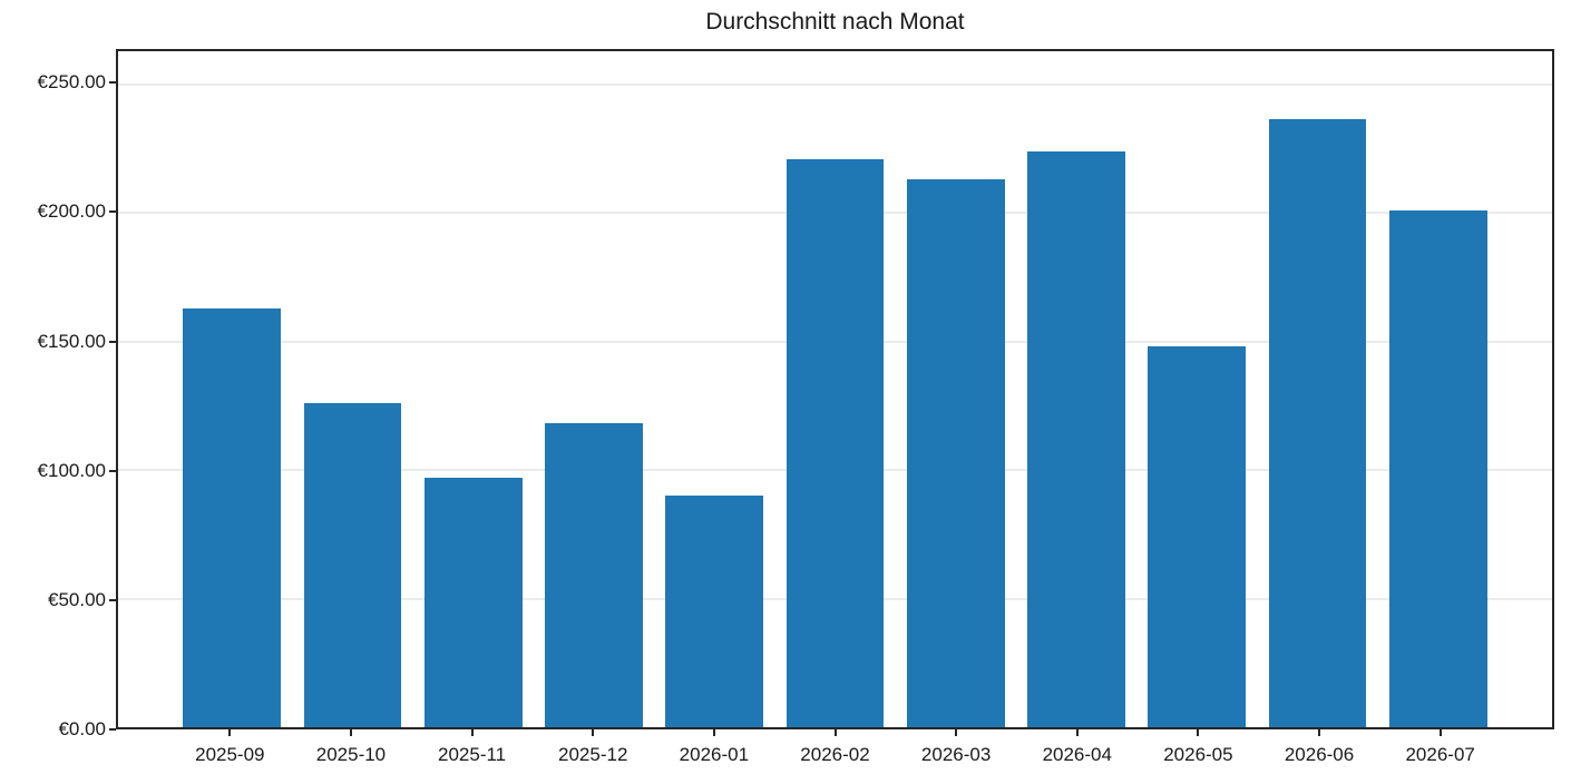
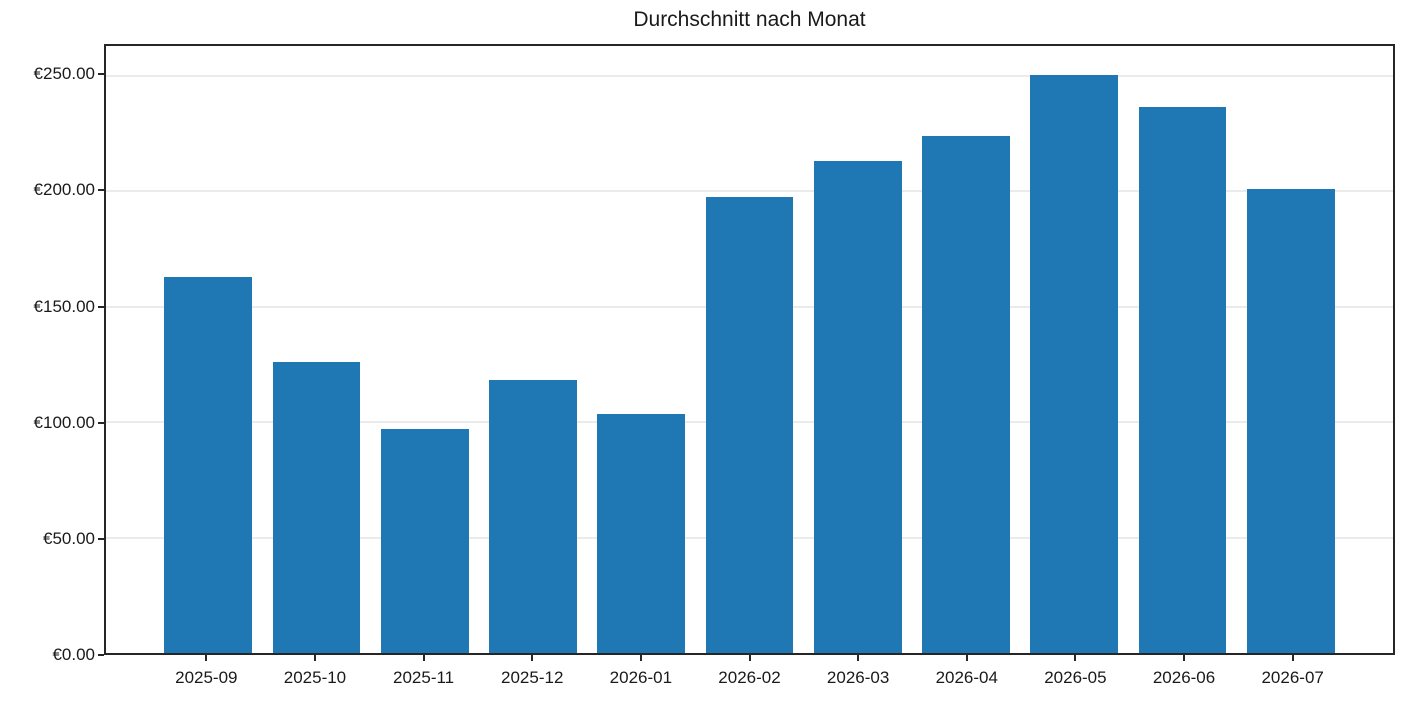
2026-01: €90 -> €104
2026-02: €221 -> €198
2026-05: €148 -> €250
